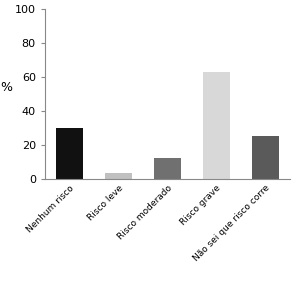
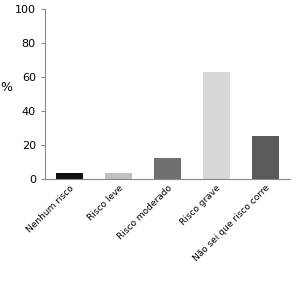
Nenhum risco: 30 -> 3
